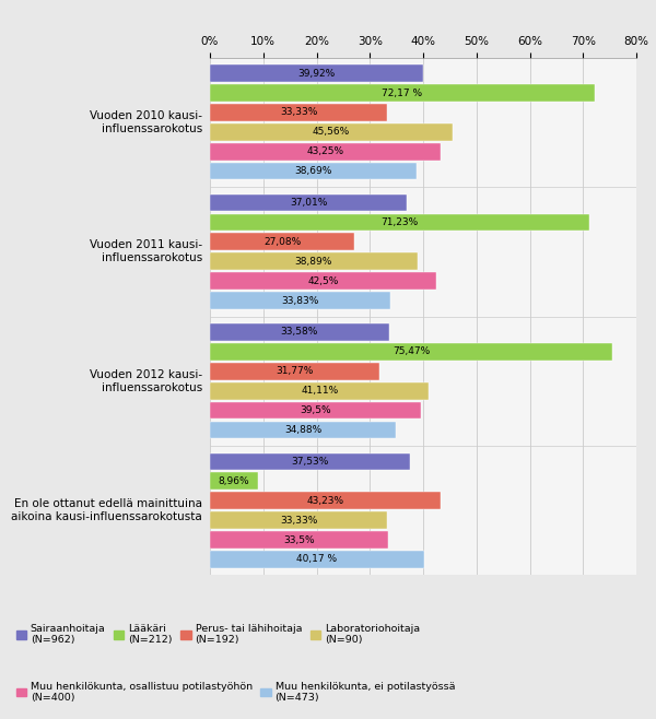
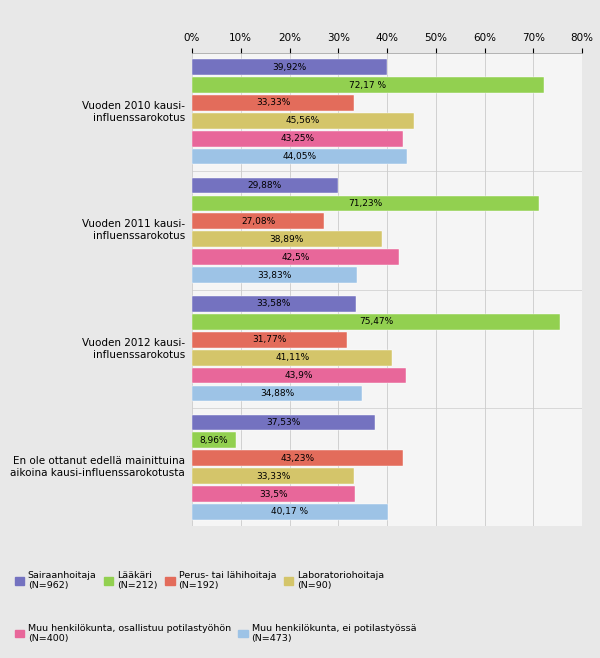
Muu henkilökunta, ei potilastyössä (N=473)/Vuoden 2010 kausi- influenssarokotus: 38,69% -> 44,05%
Sairaanhoitaja (N=962)/Vuoden 2011 kausi- influenssarokotus: 37,01% -> 29,88%
Muu henkilökunta, osallistuu potilastyöhön (N=400)/Vuoden 2012 kausi- influenssarokotus: 39,5% -> 43,9%
